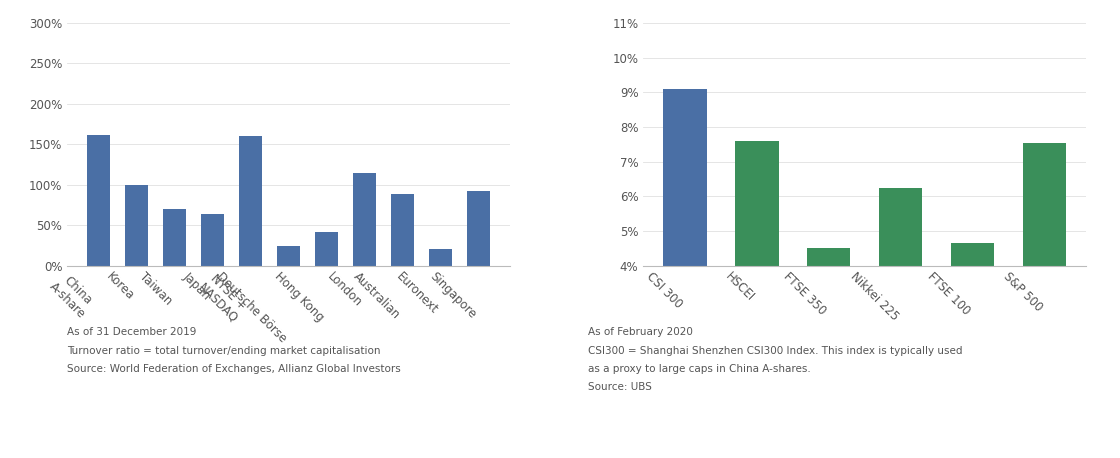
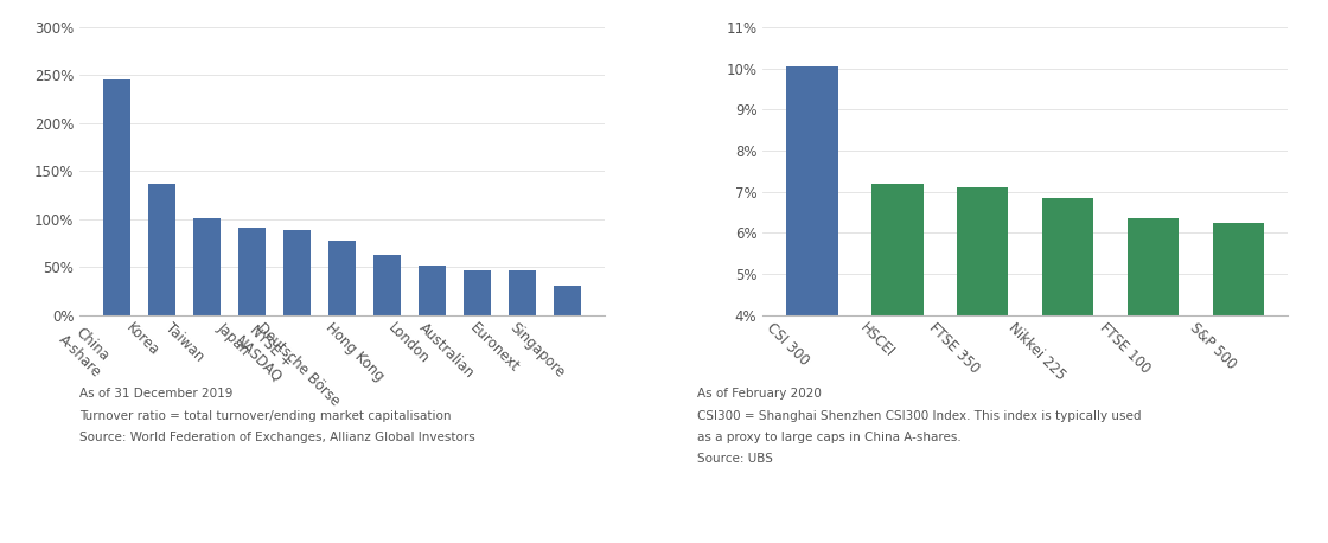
China A-share: 162% -> 246%
Korea: 100% -> 137%
Taiwan: 70% -> 101%
Japan: 64% -> 91%
NYSE + NASDAQ: 160% -> 88%
Deutsche Börse: 24% -> 78%
Hong Kong: 42% -> 63%
London: 114% -> 52%
Australian: 88% -> 46%
Euronext: 20% -> 46%
Singapore: 92% -> 31%
CSI 300: 9.10% -> 10.05%
HSCEI: 7.60% -> 7.20%
FTSE 350: 4.50% -> 7.10%
Nikkei 225: 6.25% -> 6.85%
FTSE 100: 4.65% -> 6.35%
S&P 500: 7.55% -> 6.25%
